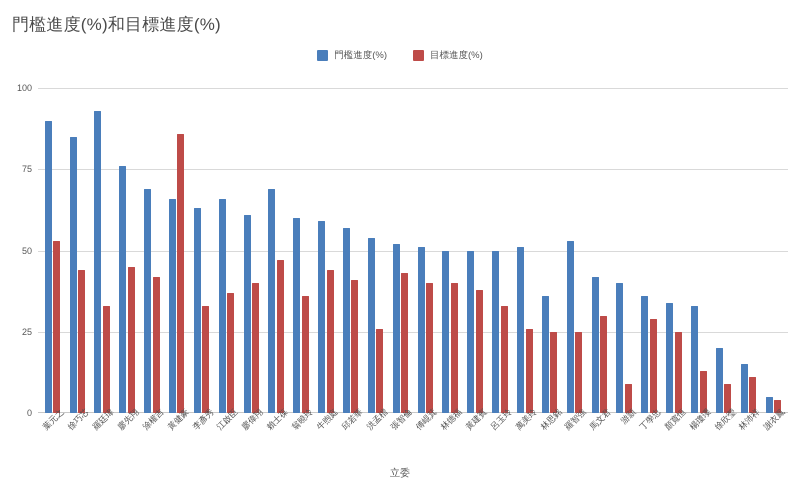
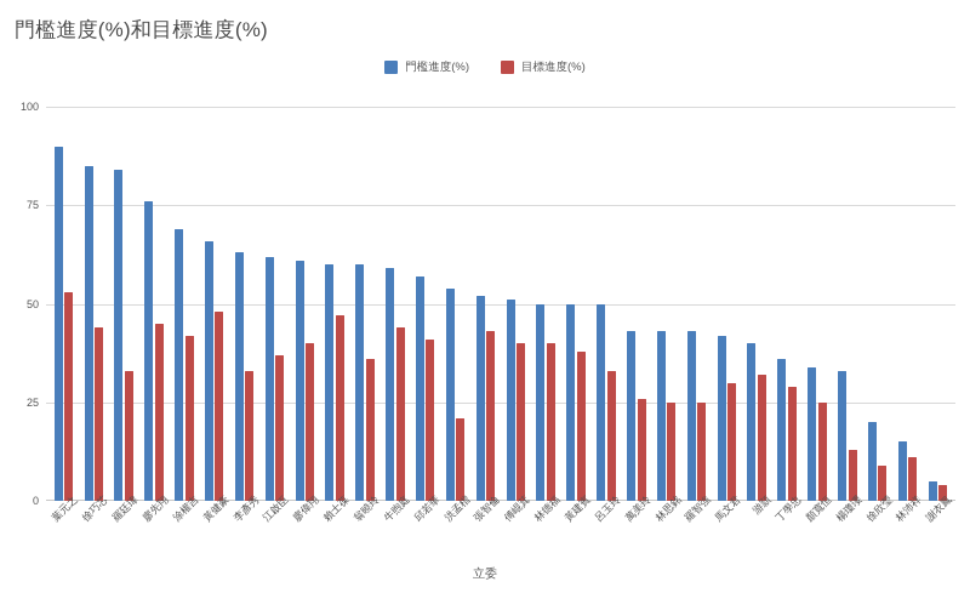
門檻進度(%)/羅廷瑋: 93 -> 84
目標進度(%)/黃健豪: 86 -> 48
門檻進度(%)/江啟臣: 66 -> 62
門檻進度(%)/賴士葆: 69 -> 60
目標進度(%)/洪孟楷: 26 -> 21
門檻進度(%)/萬美玲: 51 -> 43
門檻進度(%)/林思銘: 36 -> 43
門檻進度(%)/羅智強: 53 -> 43
目標進度(%)/游顥: 9 -> 32
